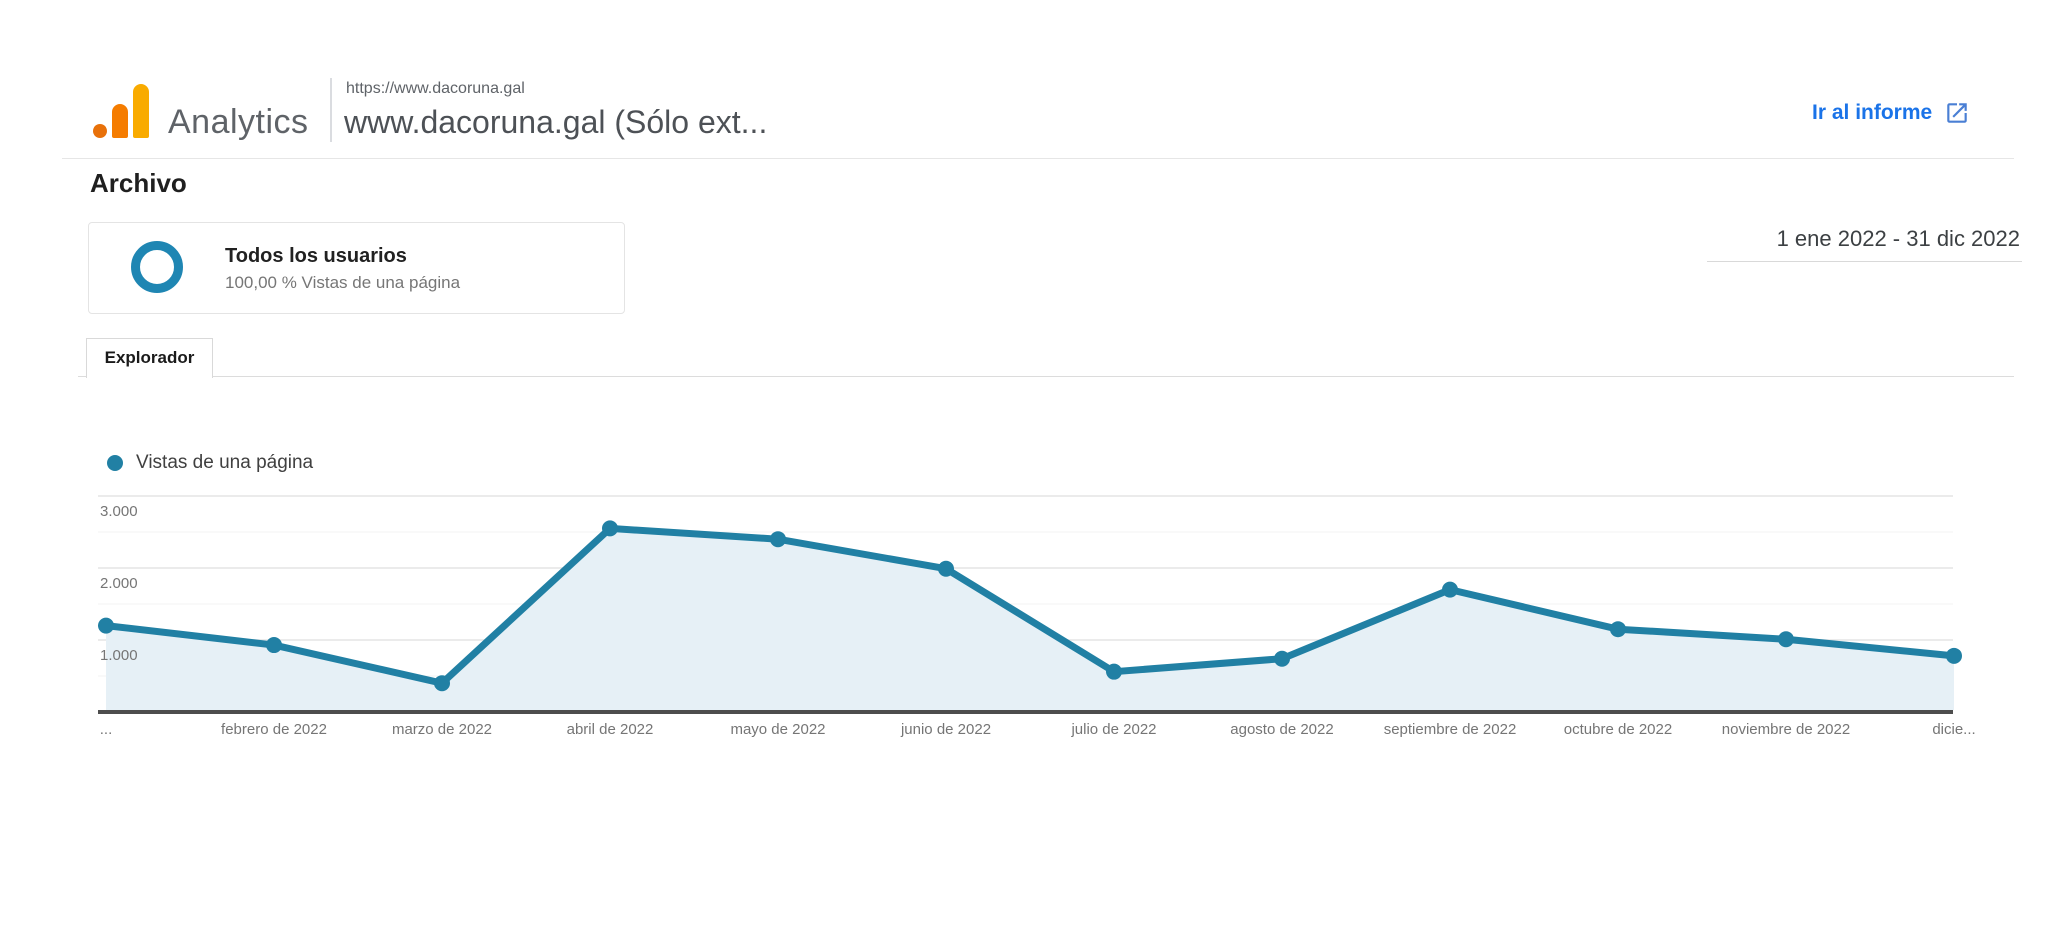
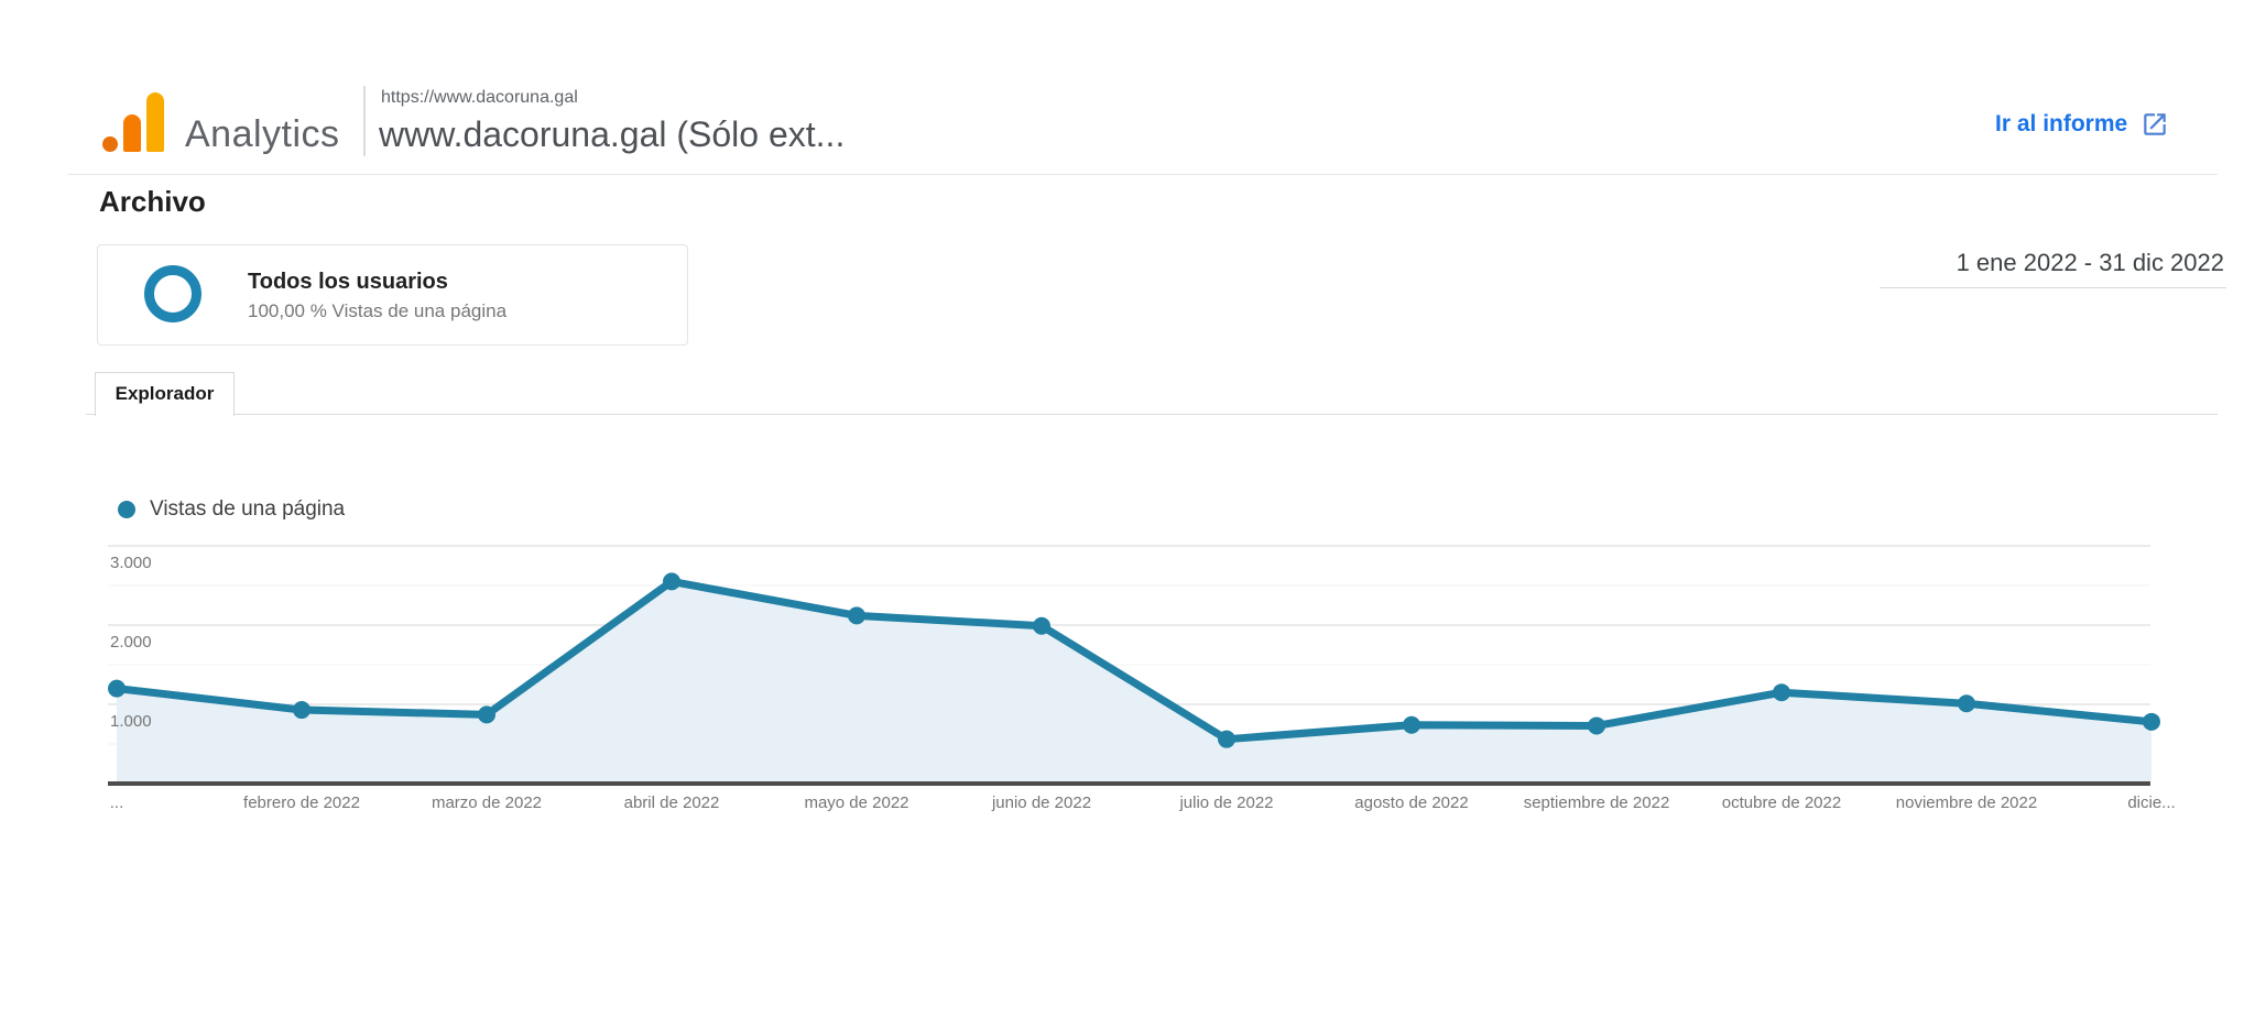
marzo de 2022: 400 -> 900
mayo de 2022: 2400 -> 2100
septiembre de 2022: 1700 -> 700
